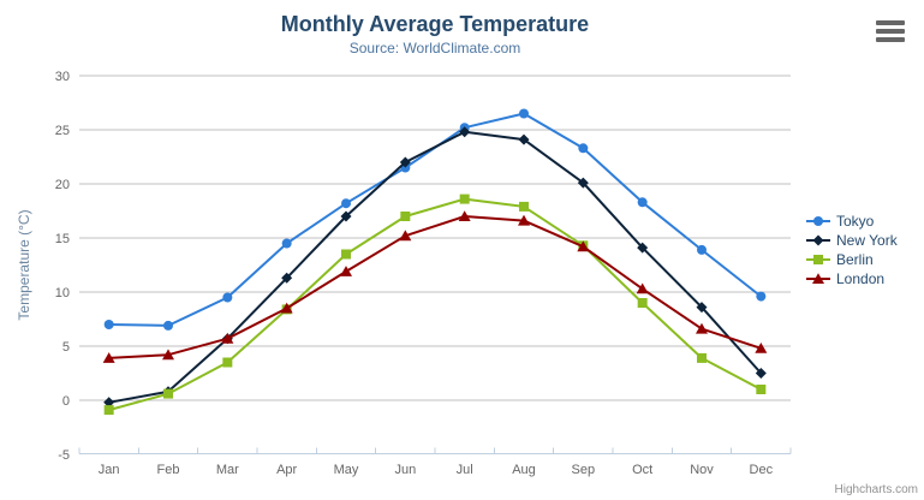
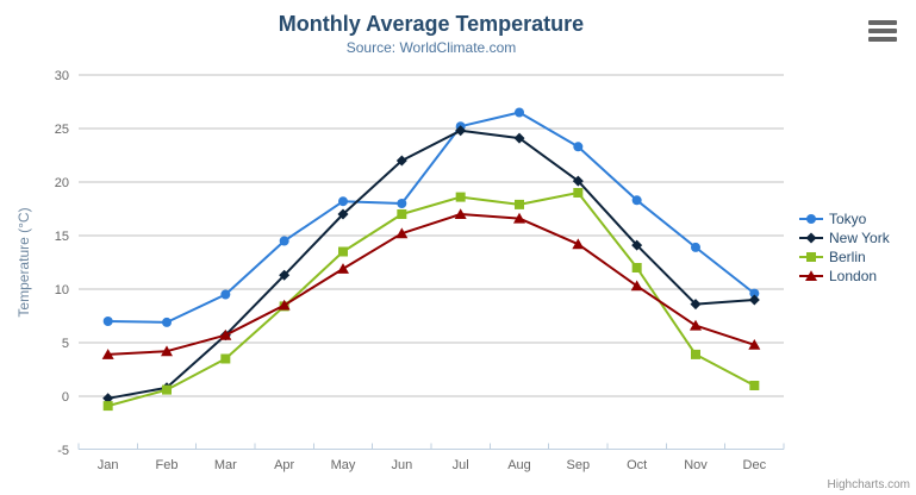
Tokyo/Jun: 22 -> 18
Berlin/Sep: 14 -> 19
Berlin/Oct: 9 -> 12
New York/Dec: 2 -> 9
